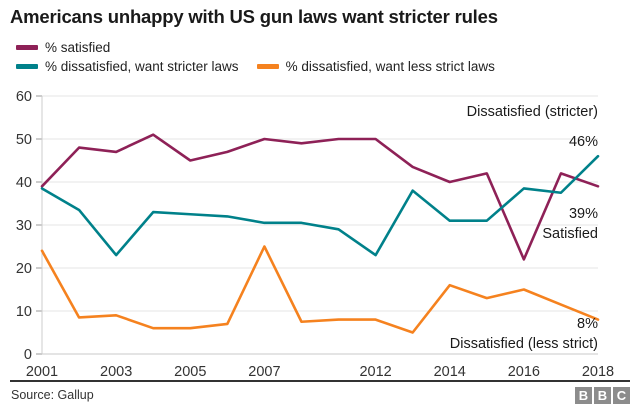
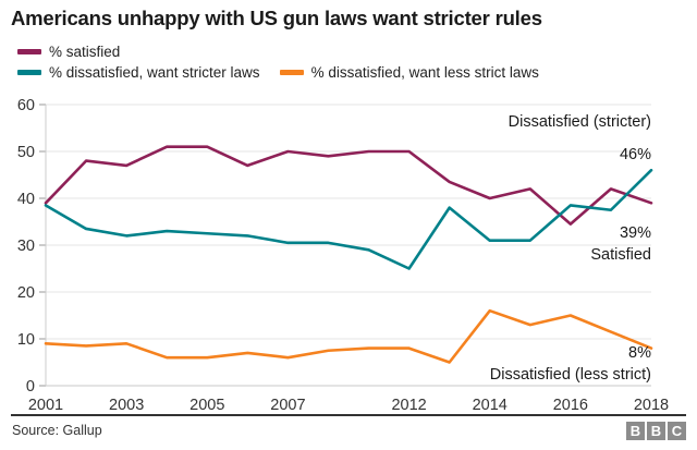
% dissatisfied, want less strict laws/2001: 24 -> 9
% dissatisfied, want stricter laws/2003: 23 -> 32
% satisfied/2005: 45 -> 51
% dissatisfied, want less strict laws/2007: 25 -> 6
% dissatisfied, want stricter laws/2012: 23 -> 25
% satisfied/2016: 22 -> 34
